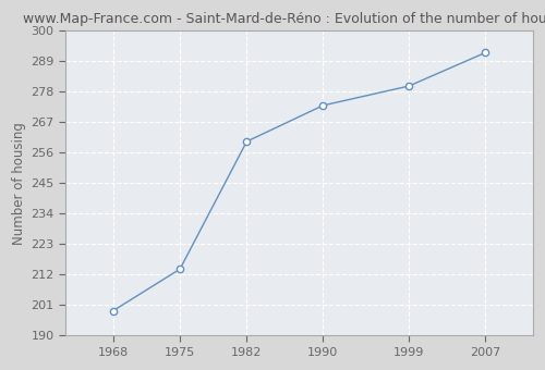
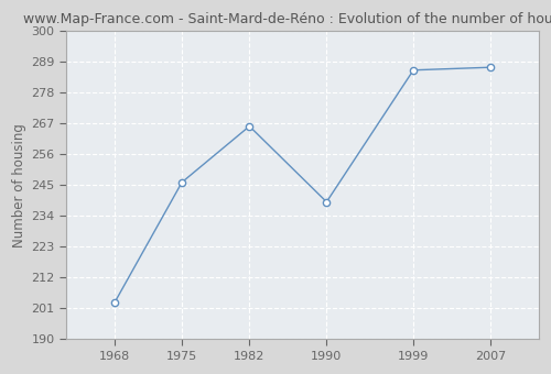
1968: 199 -> 203
1975: 214 -> 246
1982: 260 -> 266
1990: 273 -> 239
1999: 280 -> 286
2007: 292 -> 287
